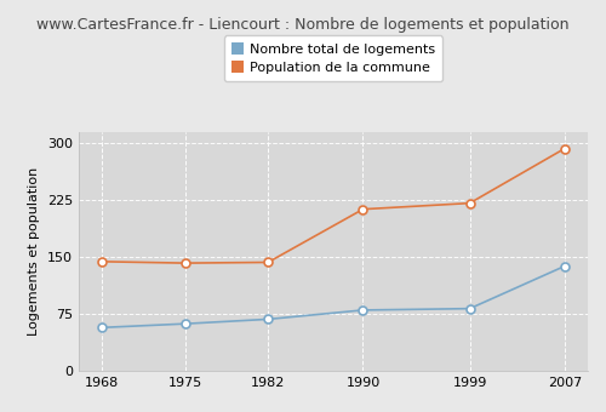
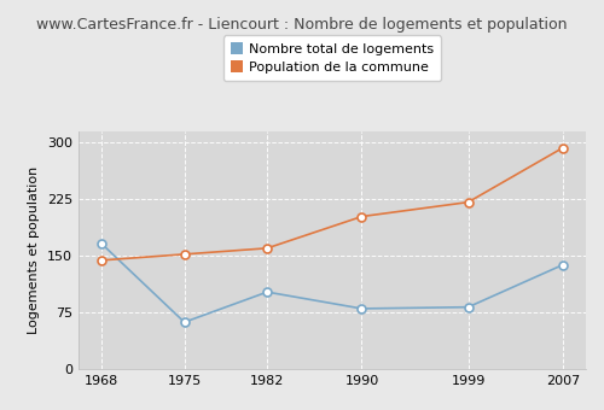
Nombre total de logements/1968: 57 -> 166
Population de la commune/1975: 142 -> 152
Nombre total de logements/1982: 68 -> 102
Population de la commune/1982: 143 -> 160
Population de la commune/1990: 213 -> 202
